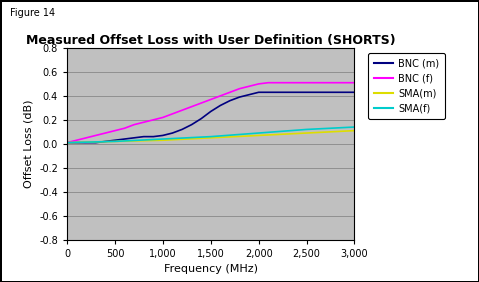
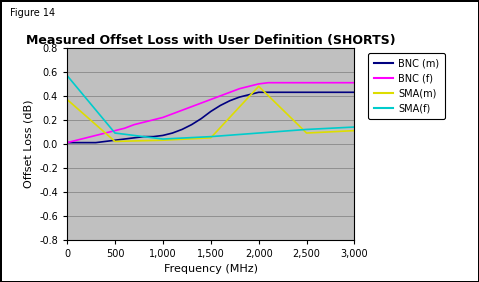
SMA(m)/0: 0.01 -> 0.37
SMA(f)/0: 0.01 -> 0.57
SMA(f)/500: 0.02 -> 0.09
SMA(m)/2,000: 0.07 -> 0.48
